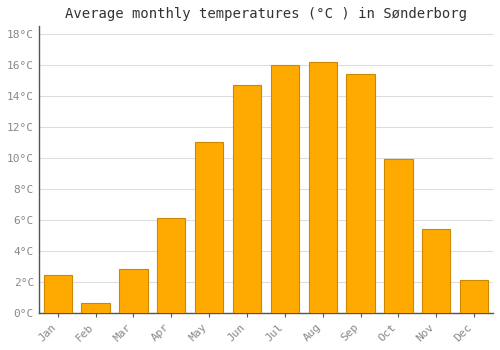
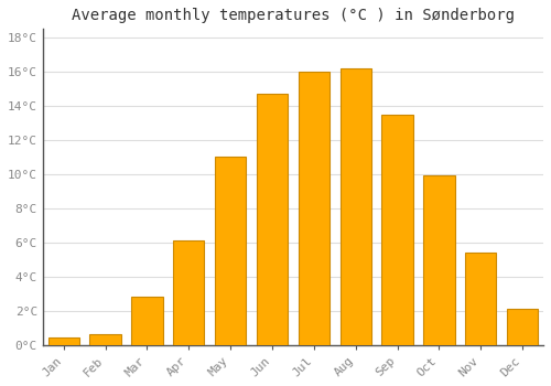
Jan: 2.4°C -> 0.4°C
Sep: 15.4°C -> 13.5°C
